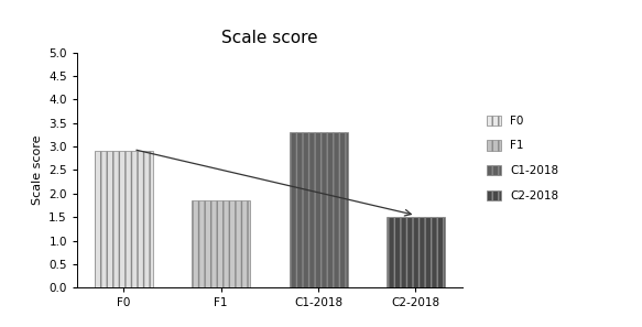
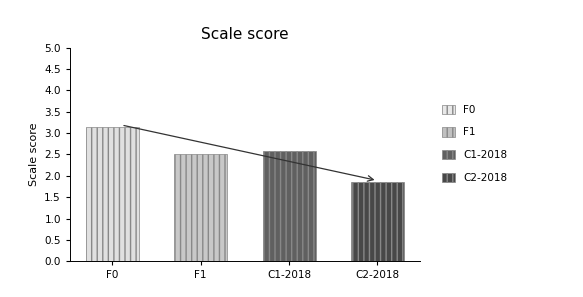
F0: 2.90 -> 3.15
F1: 1.85 -> 2.52
C1-2018: 3.30 -> 2.57
C2-2018: 1.50 -> 1.85
